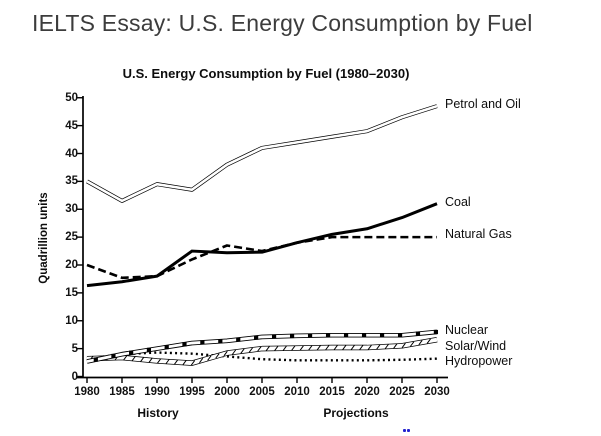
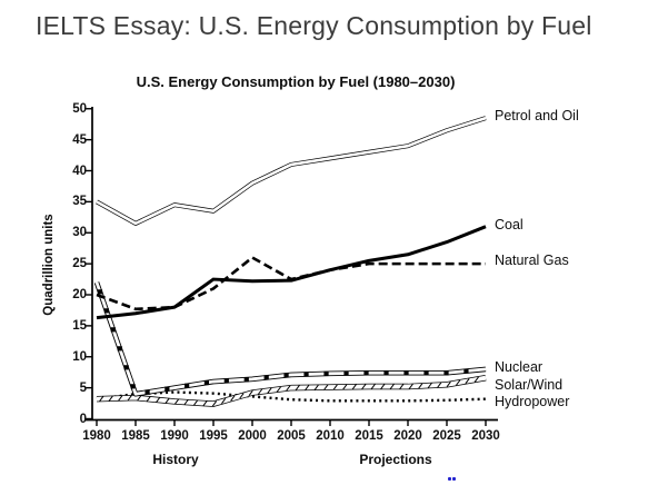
Nuclear/1980: 3 -> 22
Natural Gas/2000: 24 -> 26
